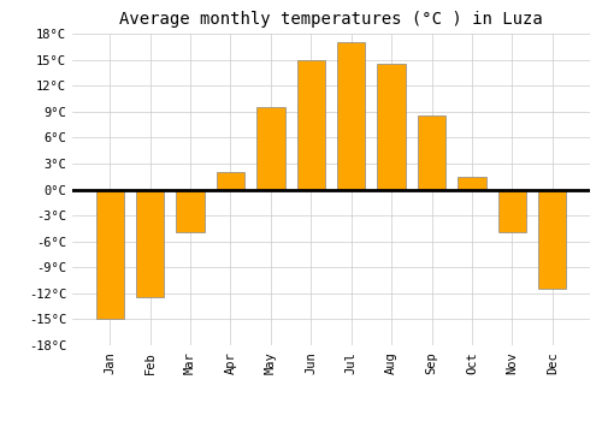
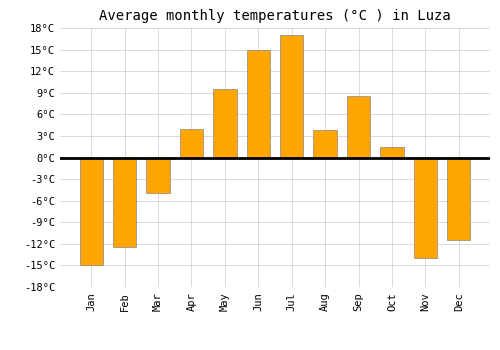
Apr: 2.0°C -> 4.0°C
Aug: 14.5°C -> 3.8°C
Nov: -5.0°C -> -14.0°C
